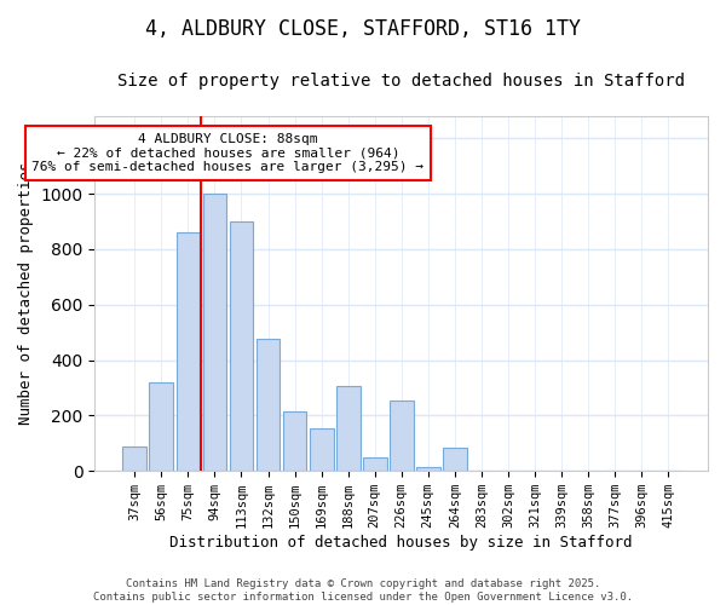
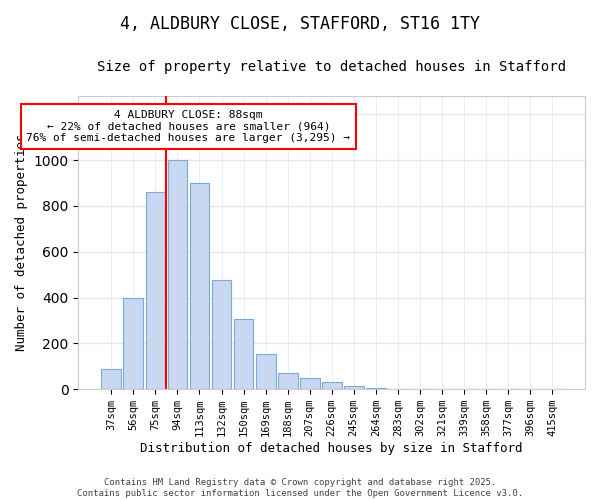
56sqm: 320 -> 400
150sqm: 215 -> 305
188sqm: 305 -> 70
226sqm: 255 -> 30
264sqm: 85 -> 5
